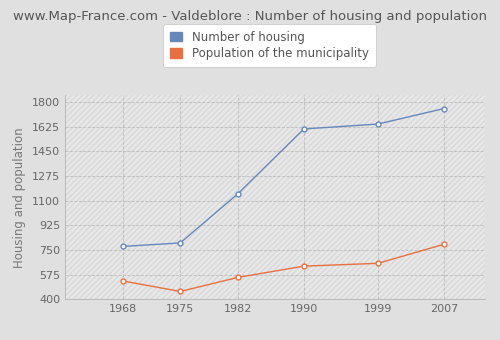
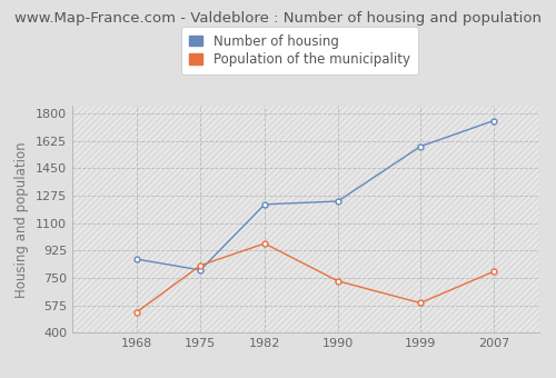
Number of housing/1968: 780 -> 870
Population of the municipality/1975: 460 -> 830
Number of housing/1982: 1150 -> 1220
Population of the municipality/1982: 560 -> 970
Number of housing/1990: 1610 -> 1240
Population of the municipality/1990: 640 -> 730
Number of housing/1999: 1640 -> 1590
Population of the municipality/1999: 660 -> 590
